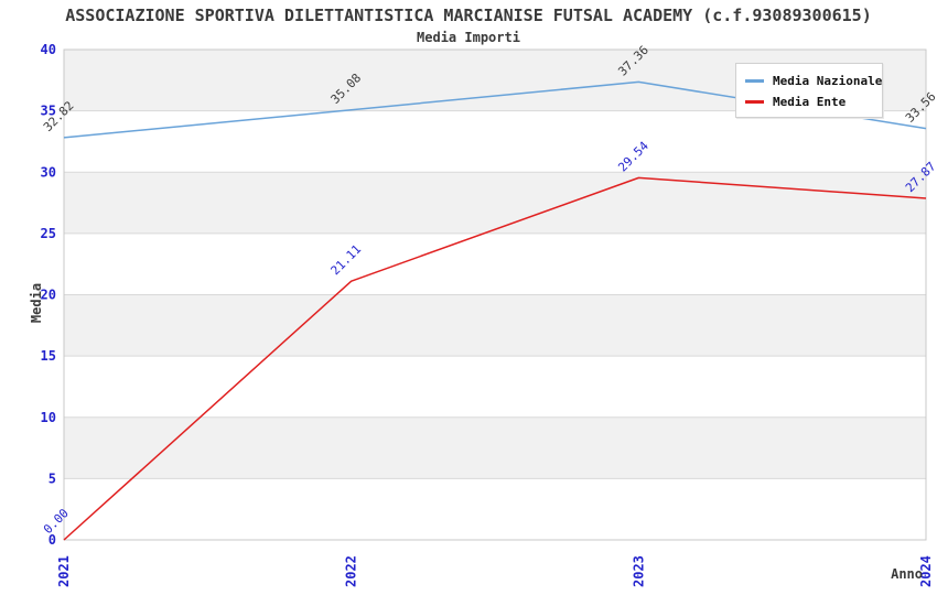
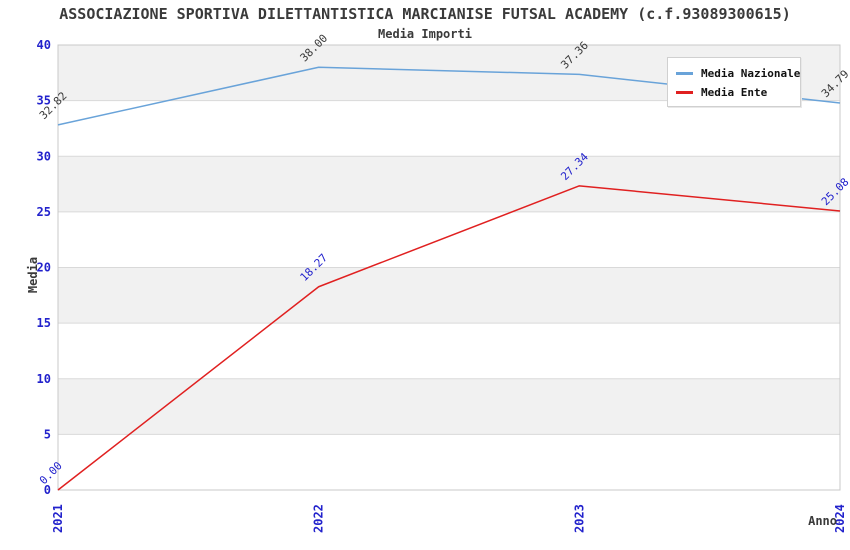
Media Nazionale/2022: 35.08 -> 38.00
Media Ente/2022: 21.11 -> 18.27
Media Ente/2023: 29.54 -> 27.34
Media Nazionale/2024: 33.56 -> 34.79
Media Ente/2024: 27.87 -> 25.08
